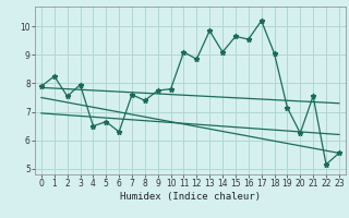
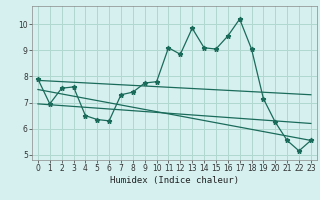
1: 8.25 -> 6.95
3: 7.95 -> 7.60
5: 6.65 -> 6.35
7: 7.60 -> 7.30
15: 9.65 -> 9.05
21: 7.55 -> 5.55
